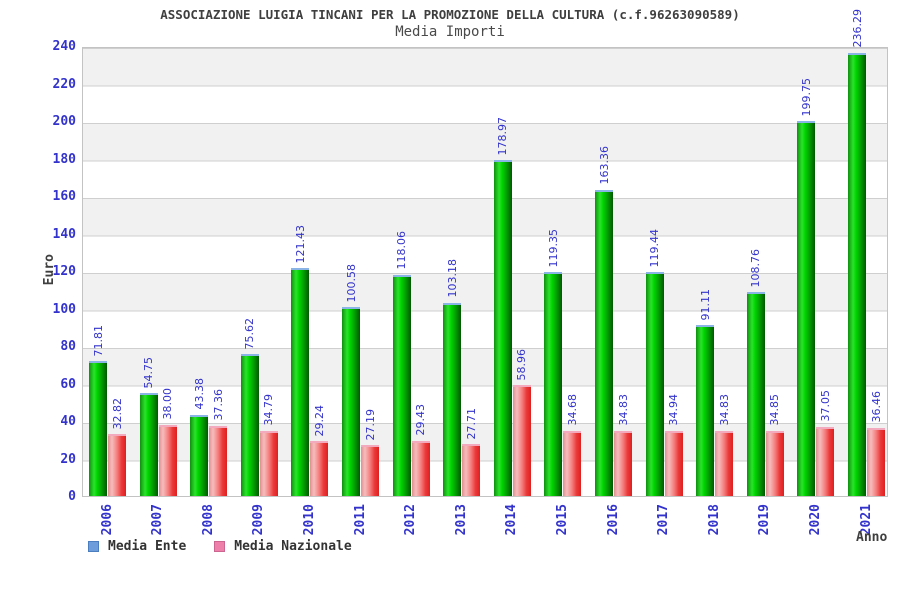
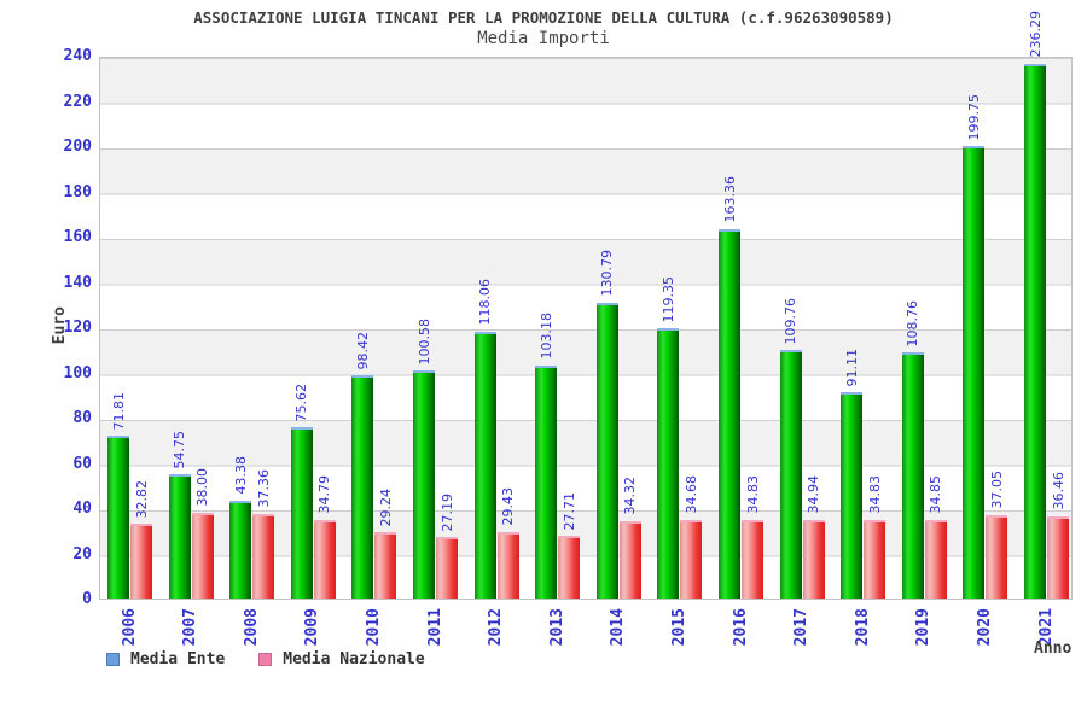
Media Ente/2010: 121.43 -> 98.42
Media Ente/2014: 178.97 -> 130.79
Media Nazionale/2014: 58.96 -> 34.32
Media Ente/2017: 119.44 -> 109.76
